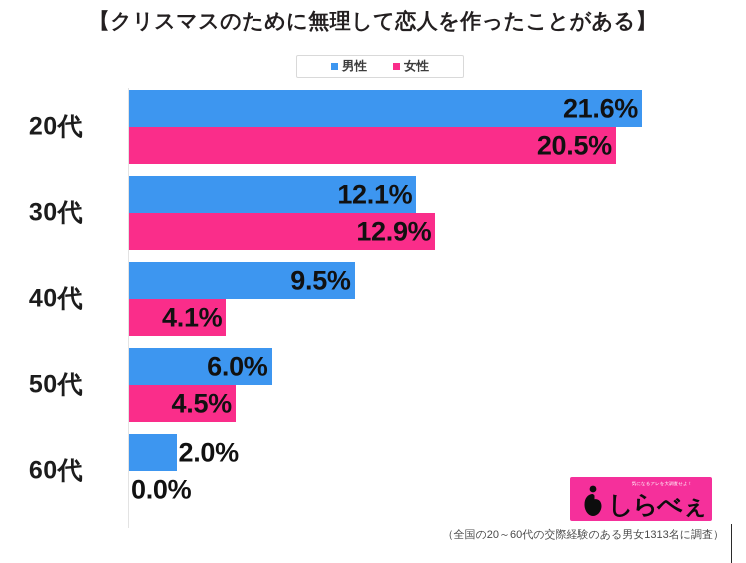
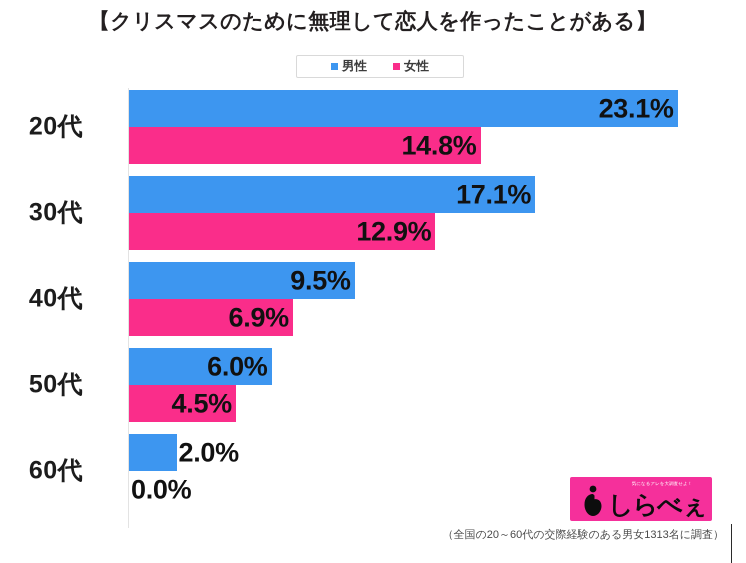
男性/20代: 21.6% -> 23.1%
女性/20代: 20.5% -> 14.8%
男性/30代: 12.1% -> 17.1%
女性/40代: 4.1% -> 6.9%
